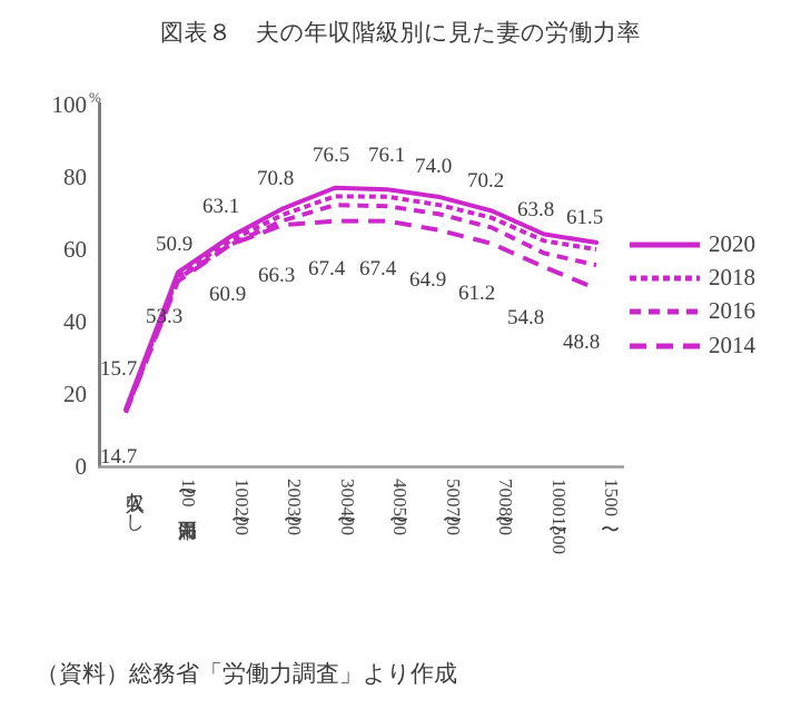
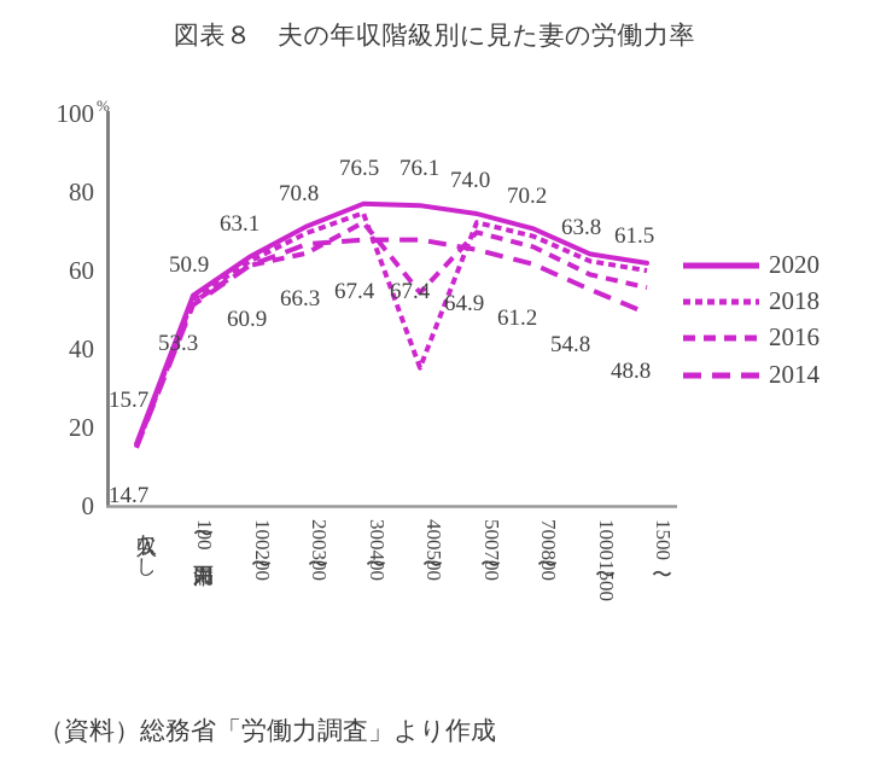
2016/200〜300: 68 -> 64
2018/400〜500: 74 -> 35
2016/400〜500: 72 -> 54
